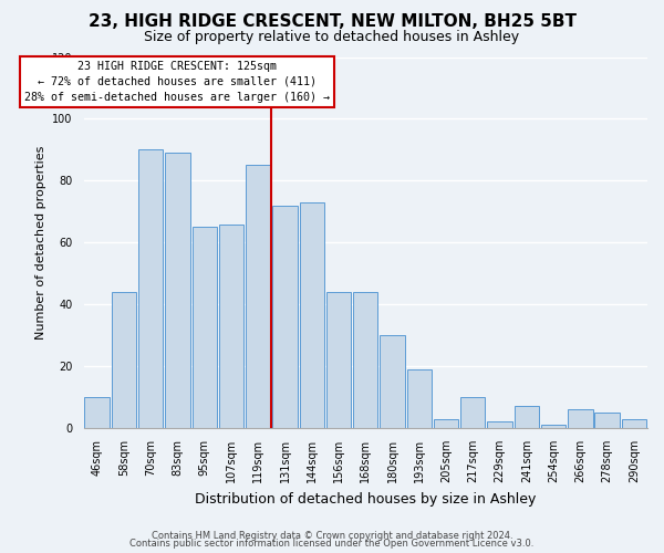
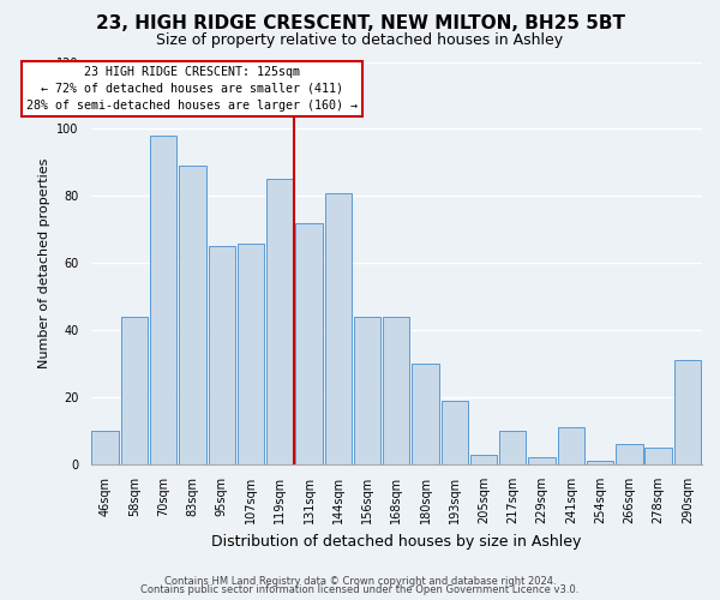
70sqm: 90 -> 98
144sqm: 73 -> 81
241sqm: 7 -> 11
290sqm: 3 -> 31
